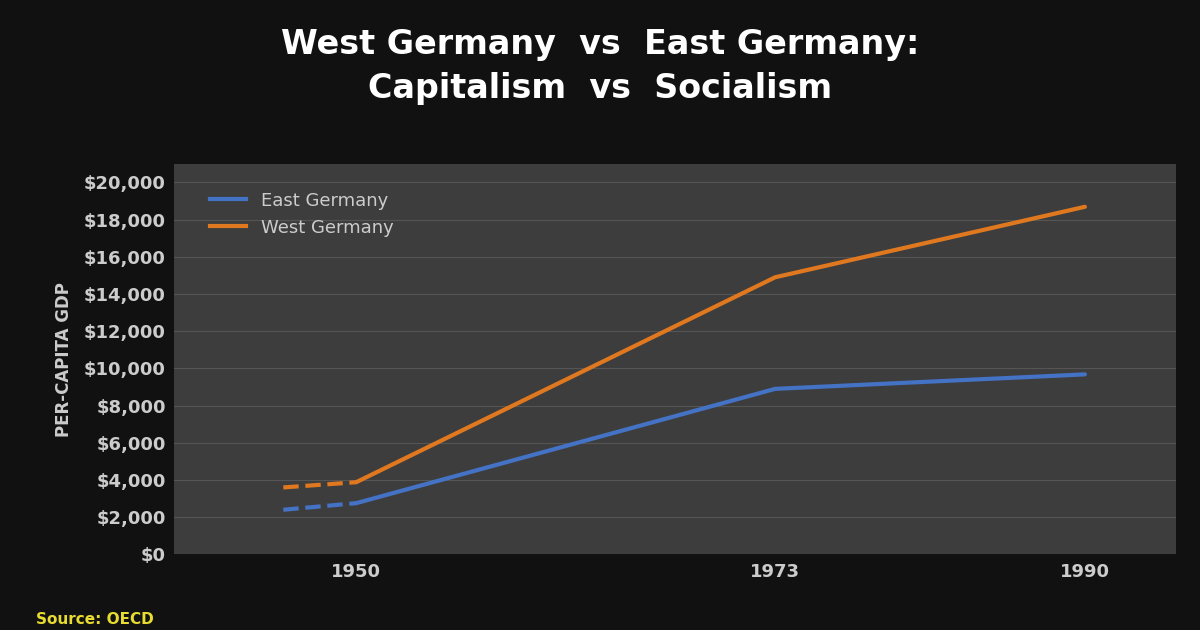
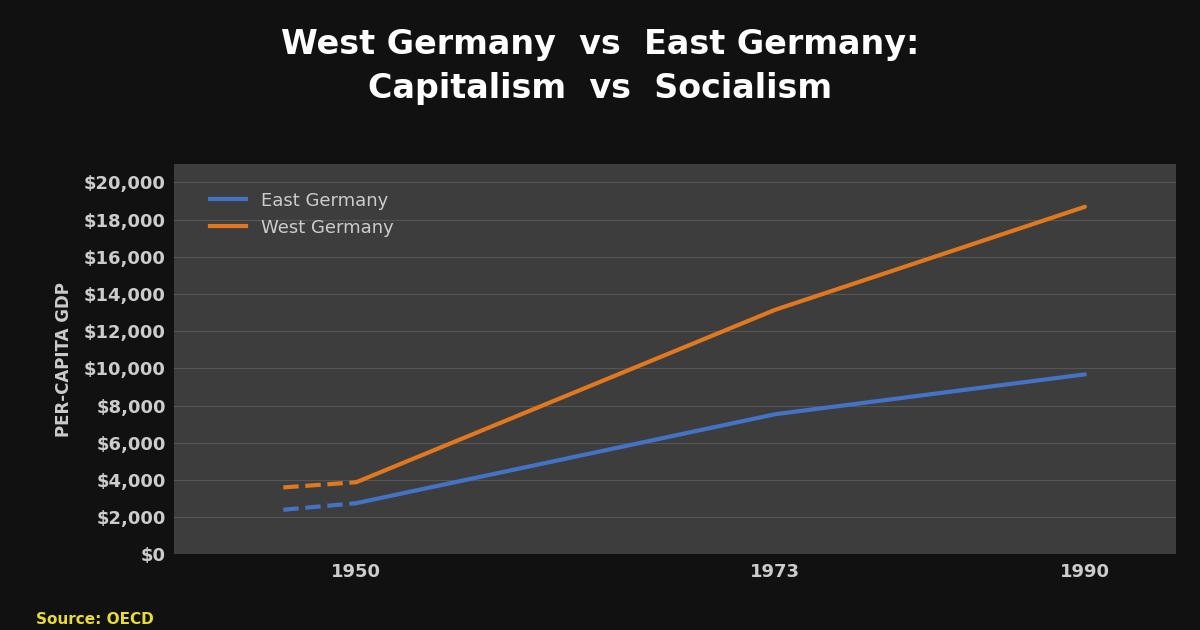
West Germany/1973: $14,900 -> $13,200
East Germany/1973: $8,900 -> $7,500
